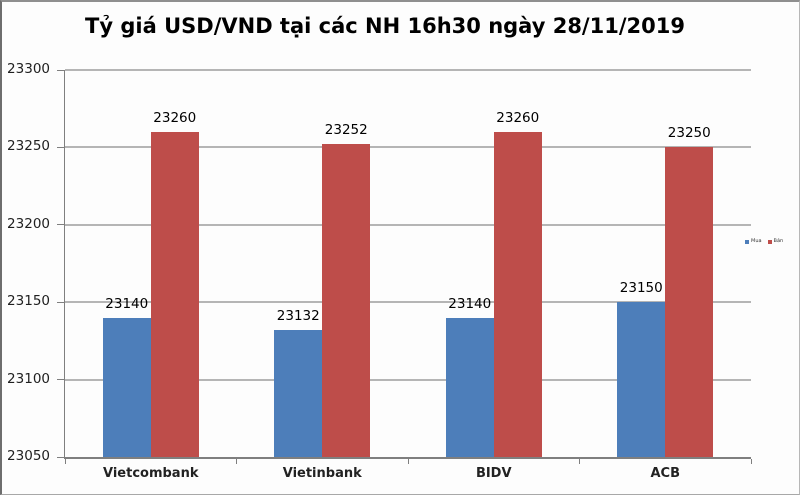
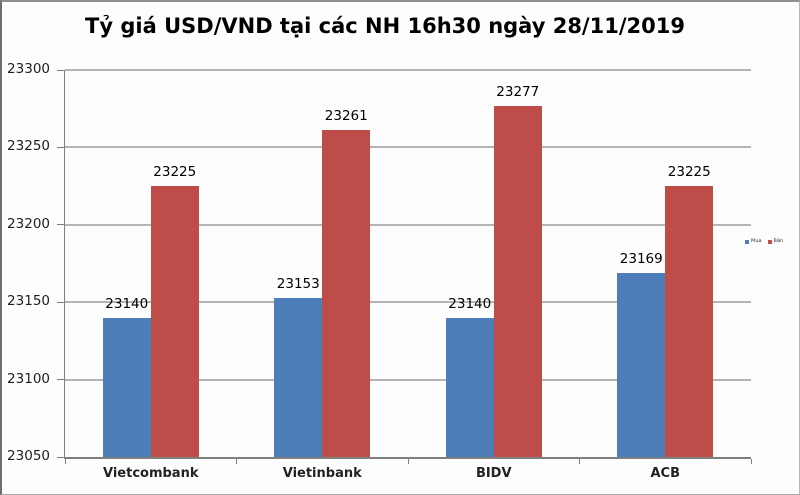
Bán/Vietcombank: 23260 -> 23225
Mua/Vietinbank: 23132 -> 23153
Bán/Vietinbank: 23252 -> 23261
Bán/BIDV: 23260 -> 23277
Mua/ACB: 23150 -> 23169
Bán/ACB: 23250 -> 23225
